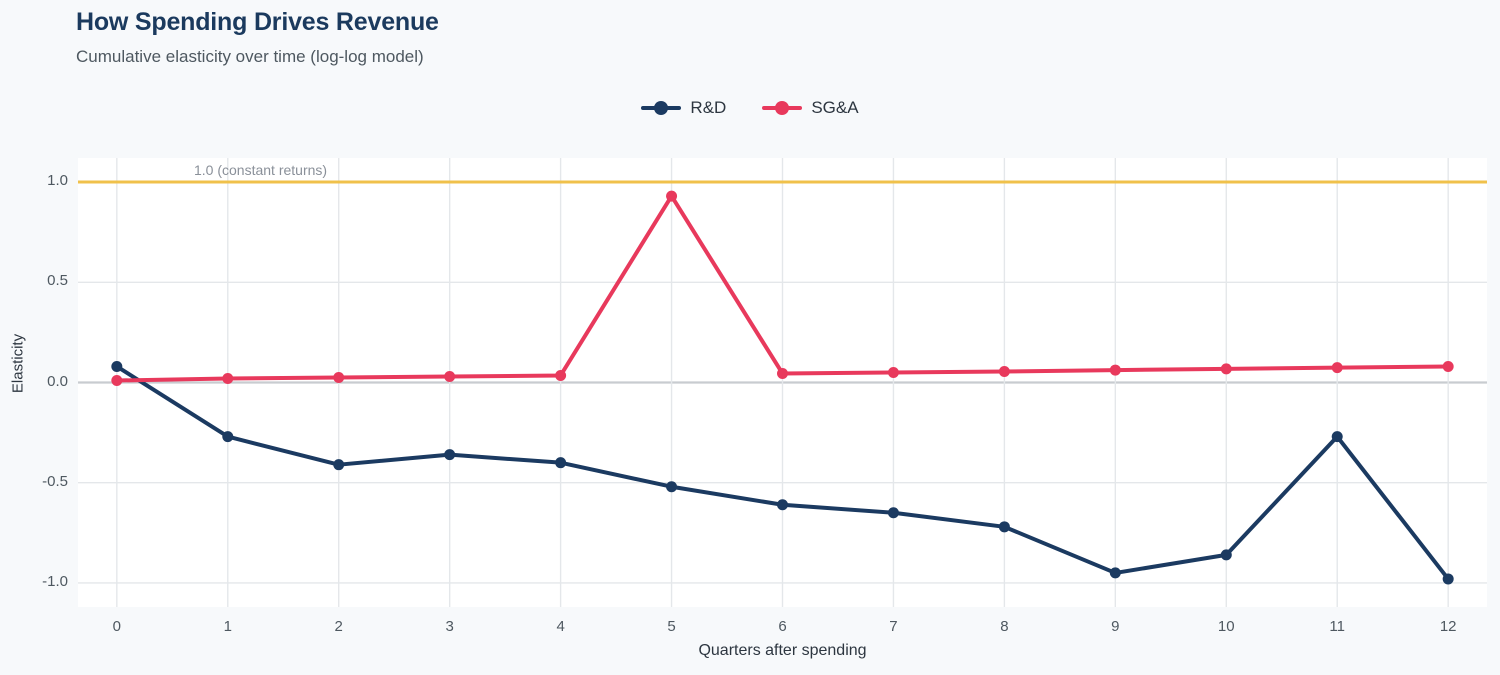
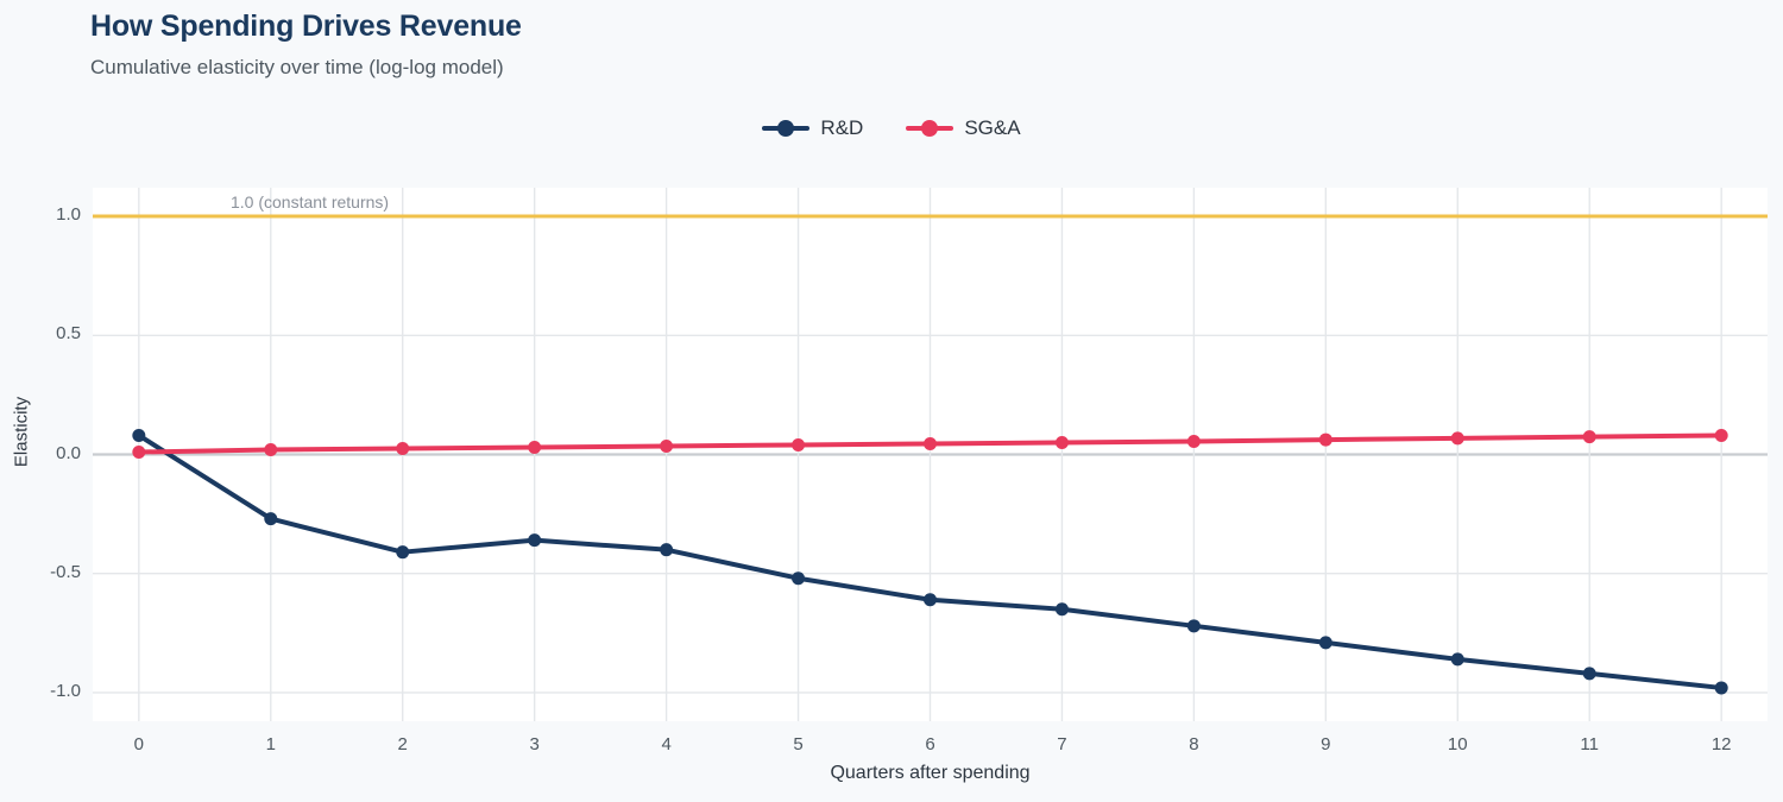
SG&A/5: 0.93 -> 0.04
R&D/9: -0.95 -> -0.79
R&D/11: -0.27 -> -0.92
